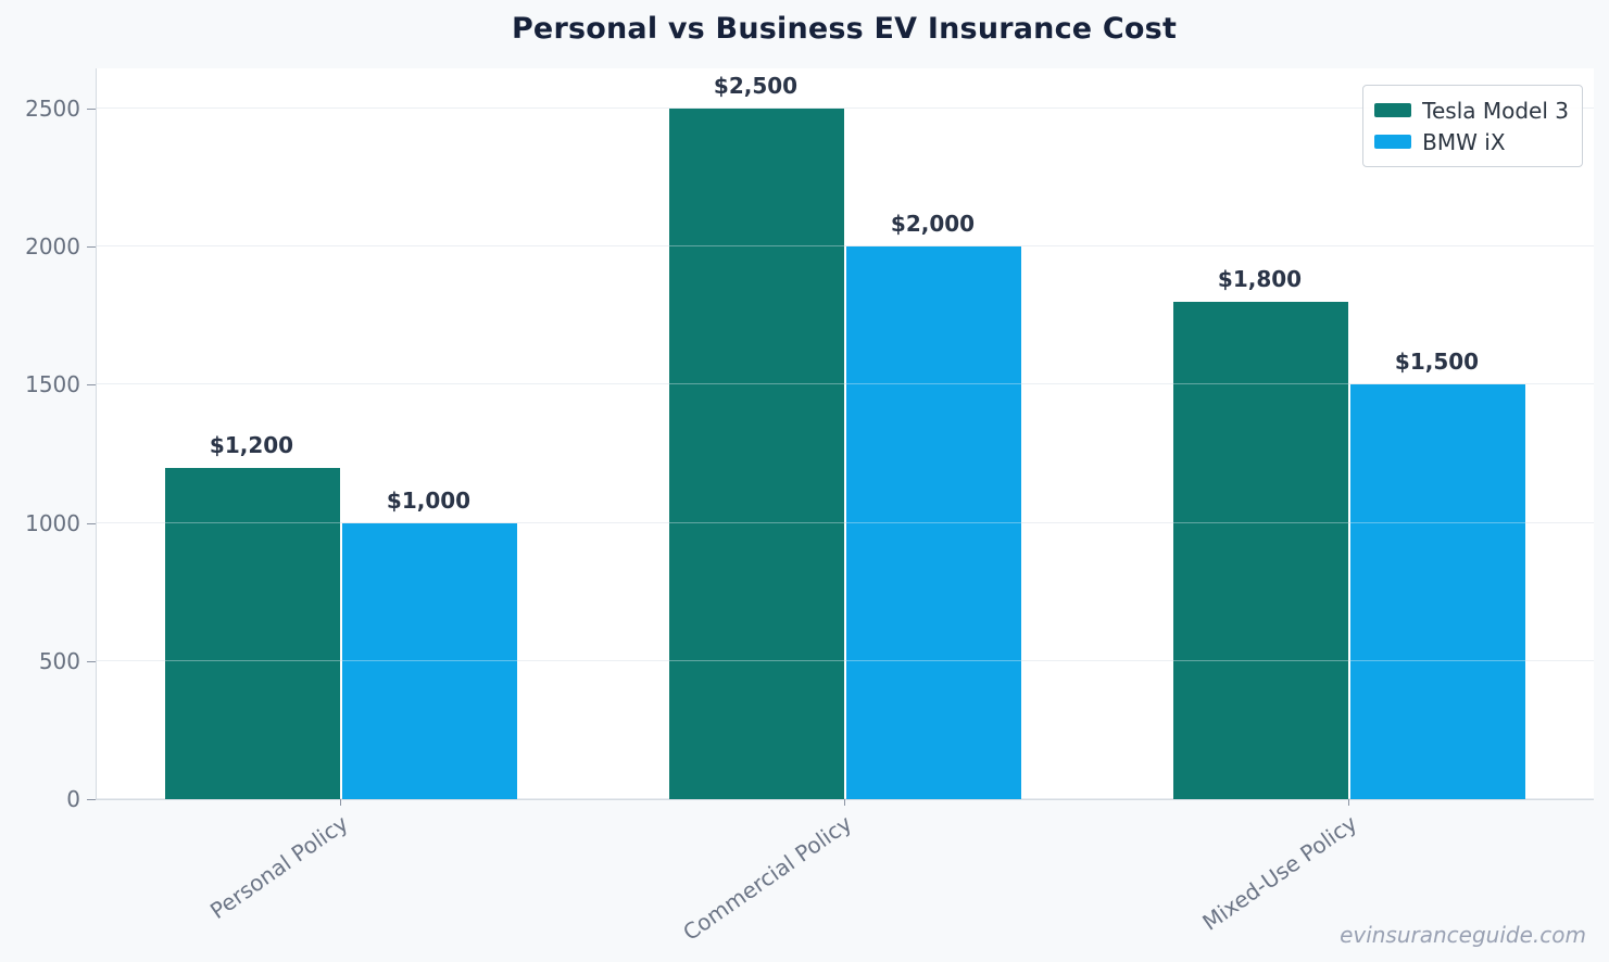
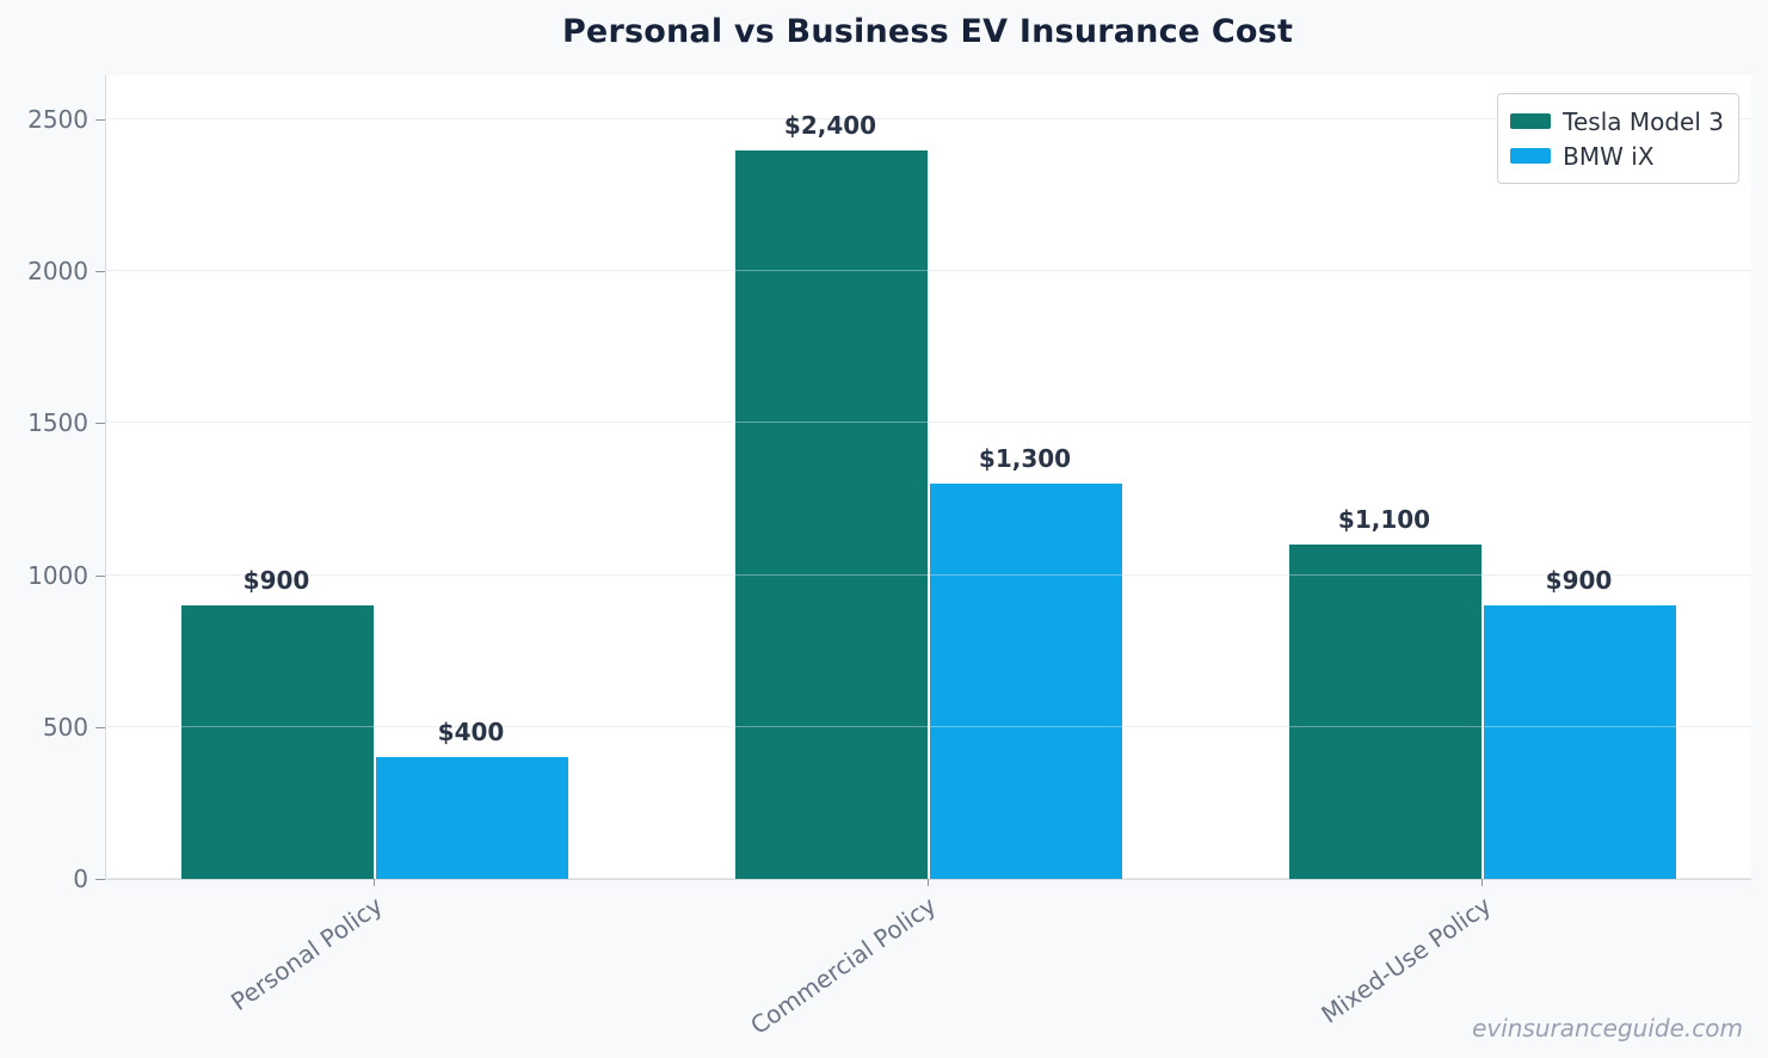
Tesla Model 3/Personal Policy: $1,200 -> $900
BMW iX/Personal Policy: $1,000 -> $400
Tesla Model 3/Commercial Policy: $2,500 -> $2,400
BMW iX/Commercial Policy: $2,000 -> $1,300
Tesla Model 3/Mixed-Use Policy: $1,800 -> $1,100
BMW iX/Mixed-Use Policy: $1,500 -> $900
